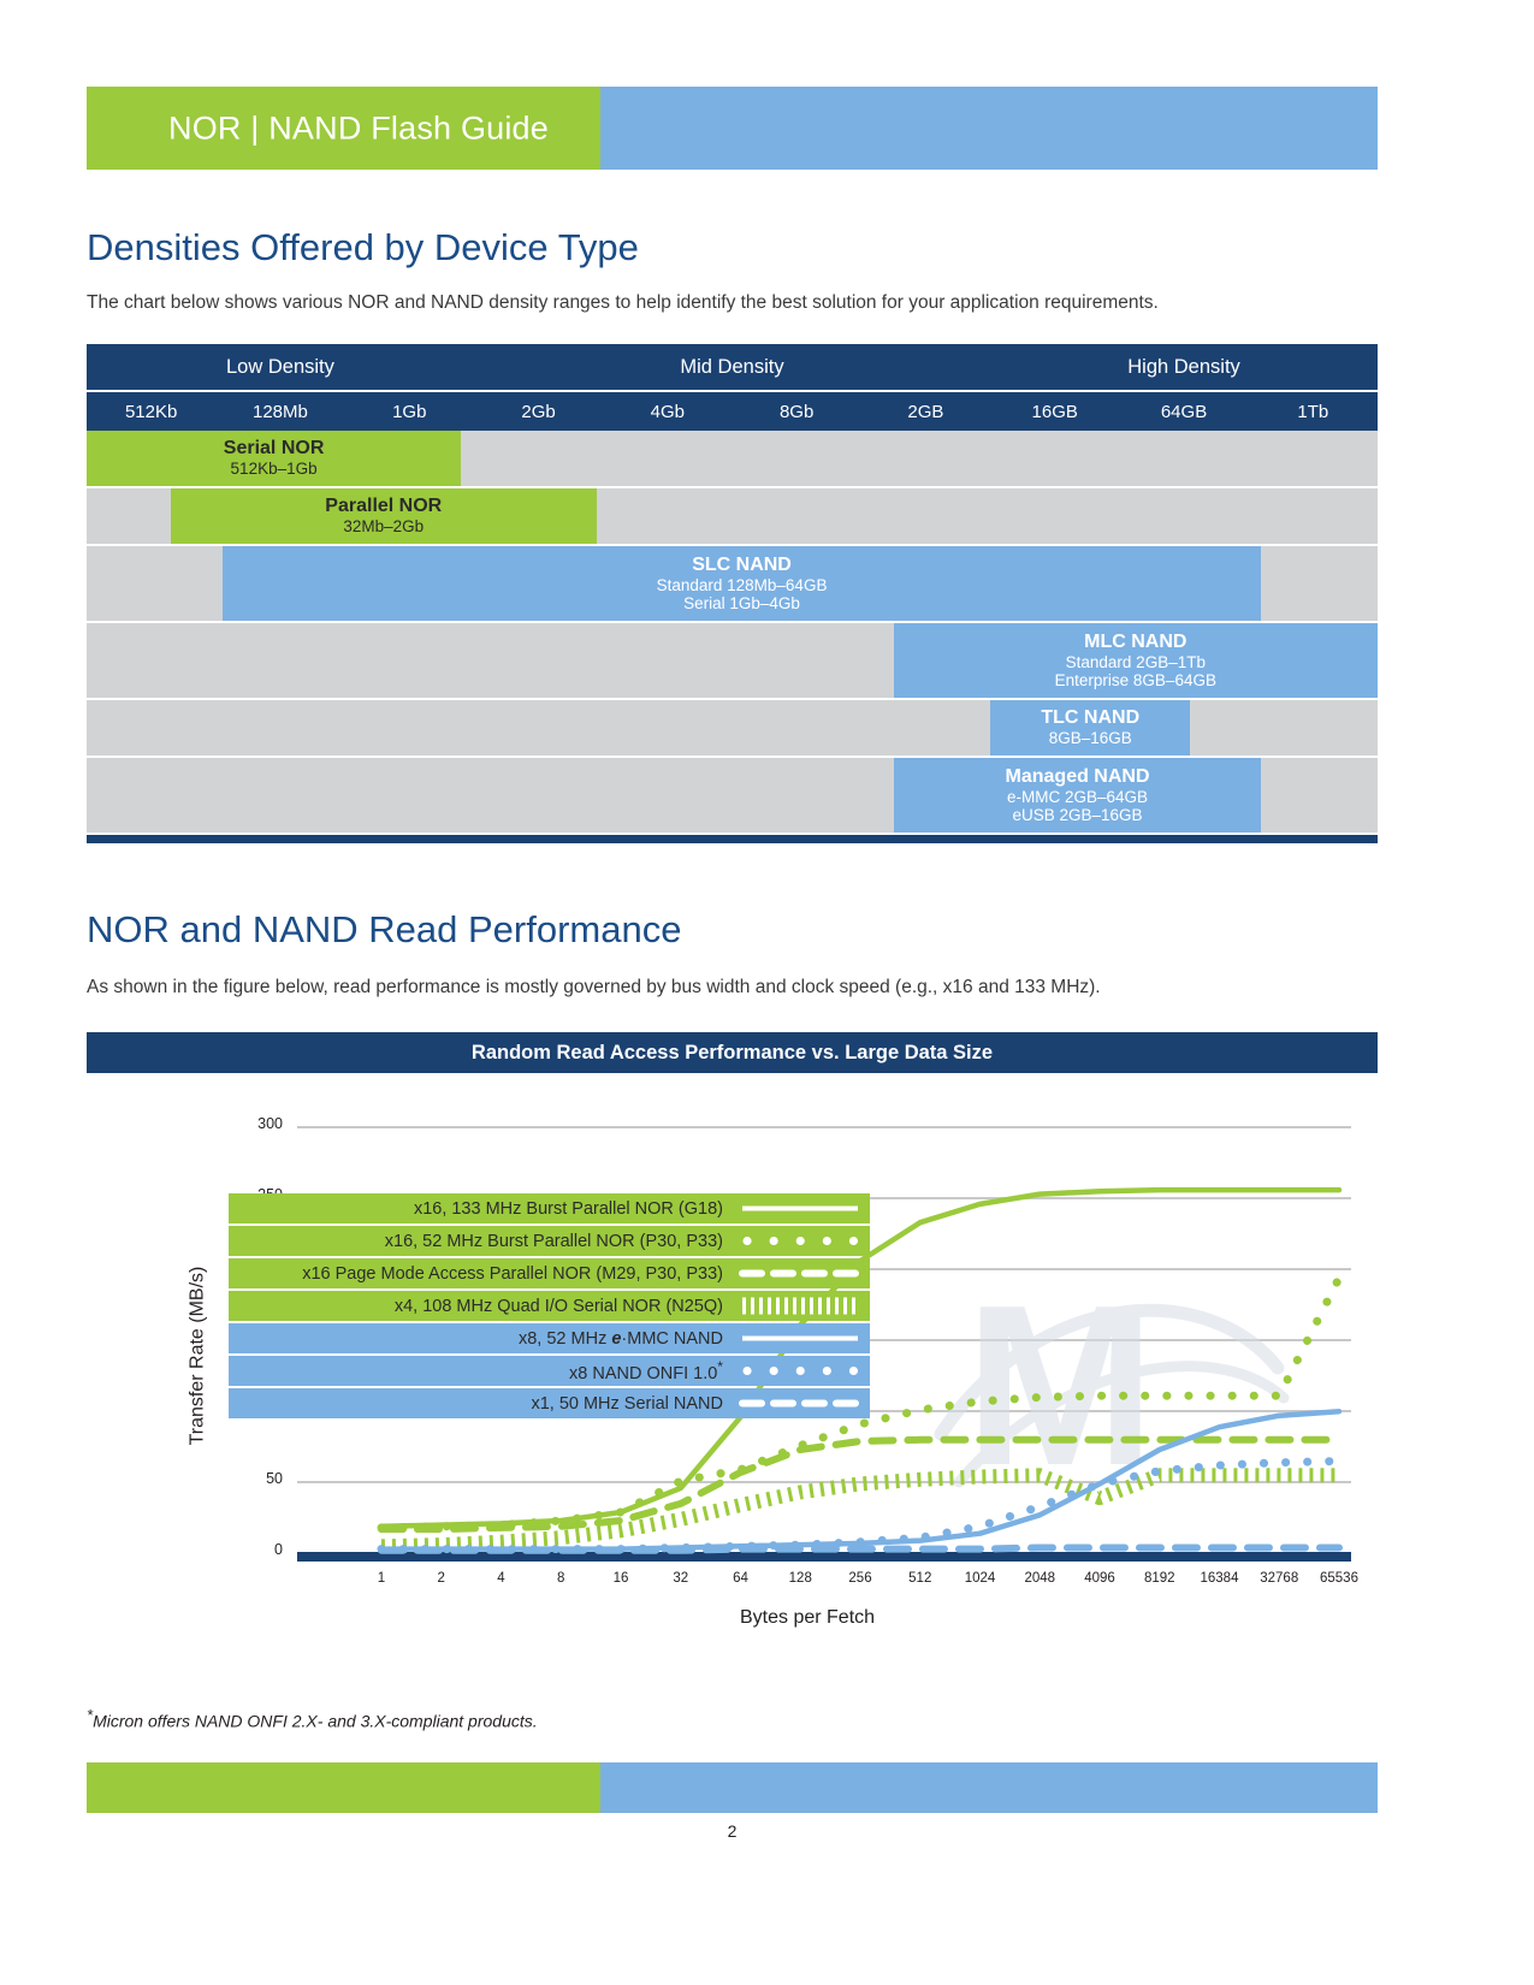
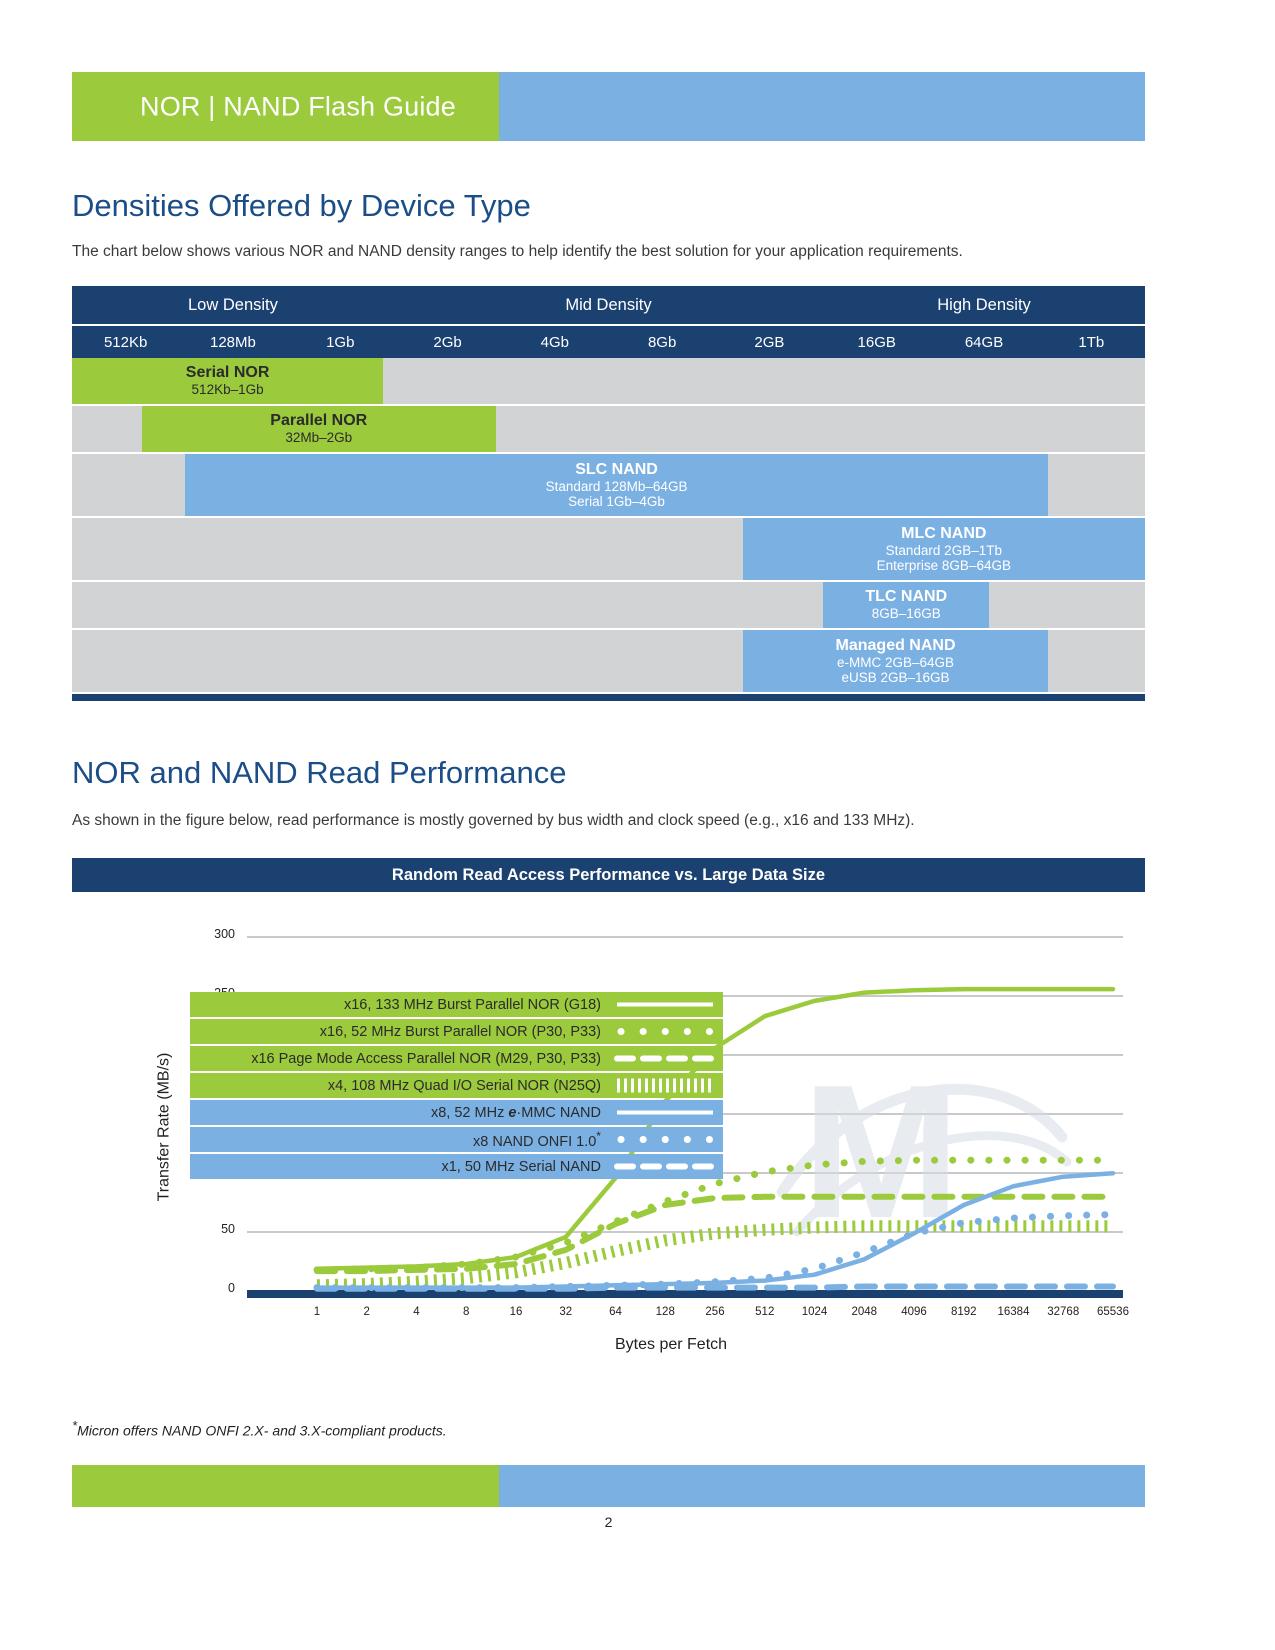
x16, 52 MHz Burst Parallel NOR (P30, P33)/32: 50 -> 40
x4, 108 MHz Quad I/O Serial NOR (N25Q)/4096: 38 -> 54
x16, 52 MHz Burst Parallel NOR (P30, P33)/65536: 193 -> 110
